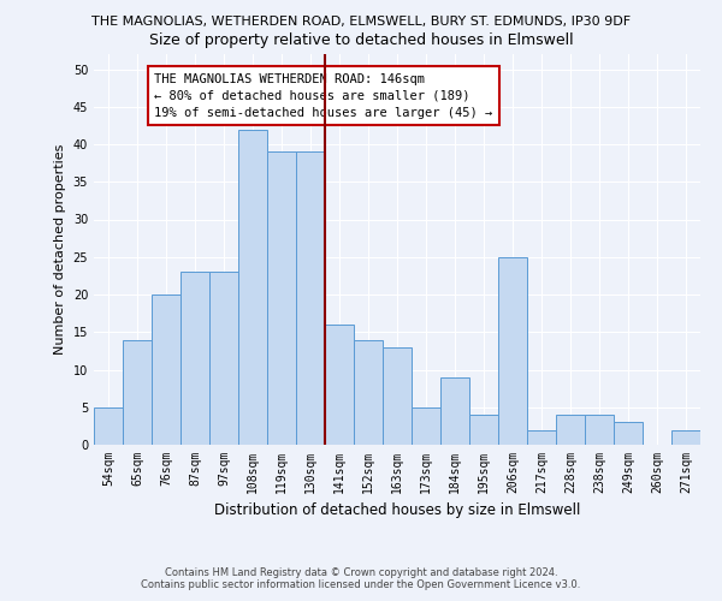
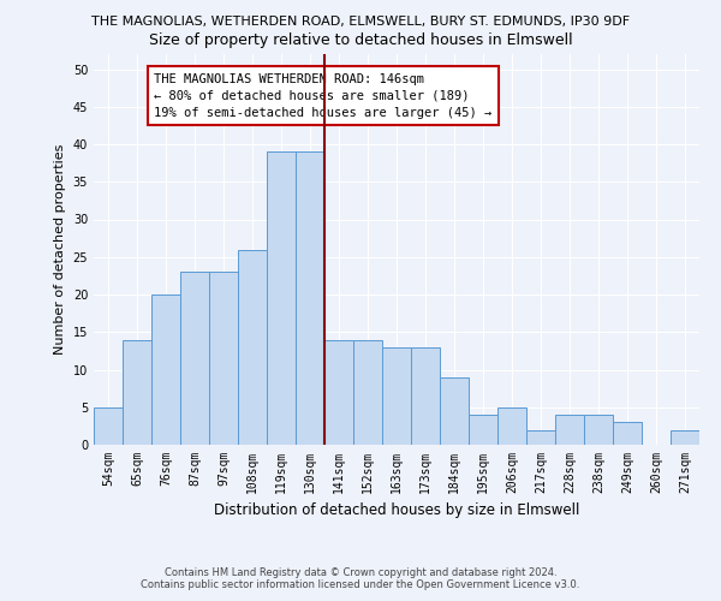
108sqm: 42 -> 26
141sqm: 16 -> 14
173sqm: 5 -> 13
206sqm: 25 -> 5
